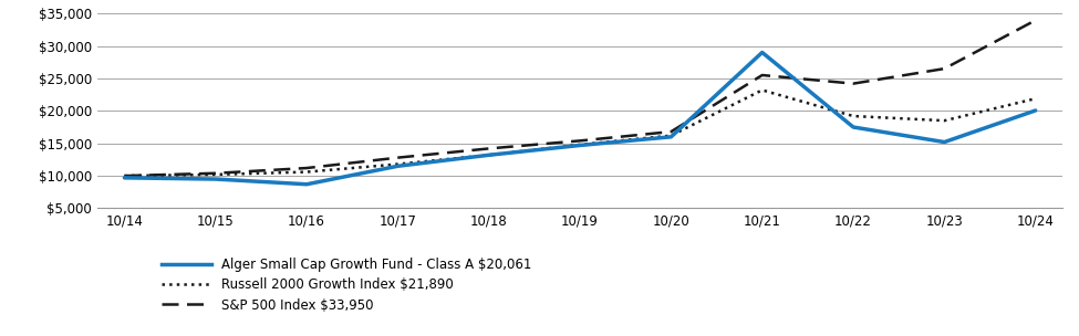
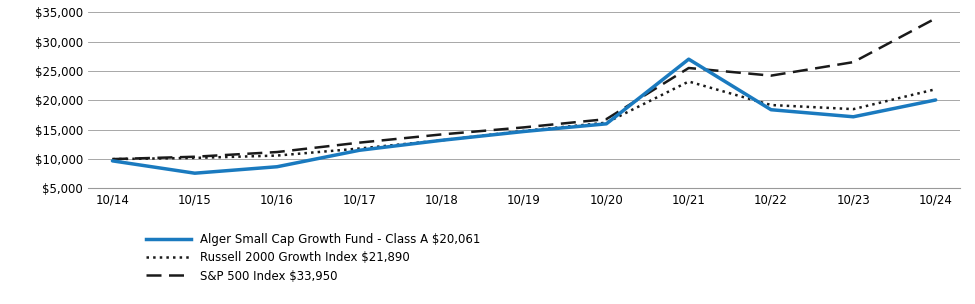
Alger Small Cap Growth Fund - Class A $20,061/10/15: $9,500 -> $7,600
Alger Small Cap Growth Fund - Class A $20,061/10/21: $29,000 -> $27,000
Alger Small Cap Growth Fund - Class A $20,061/10/22: $17,500 -> $18,400
Alger Small Cap Growth Fund - Class A $20,061/10/23: $15,200 -> $17,200
